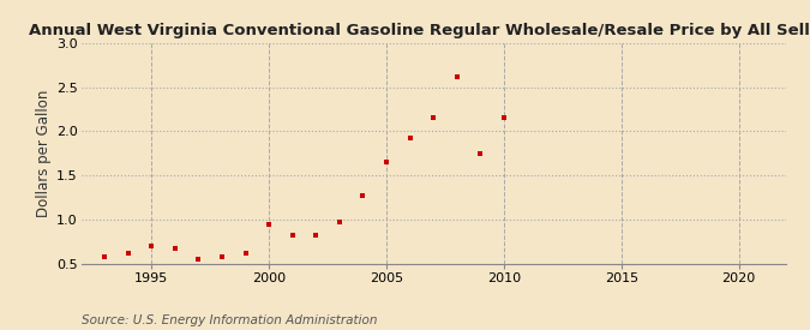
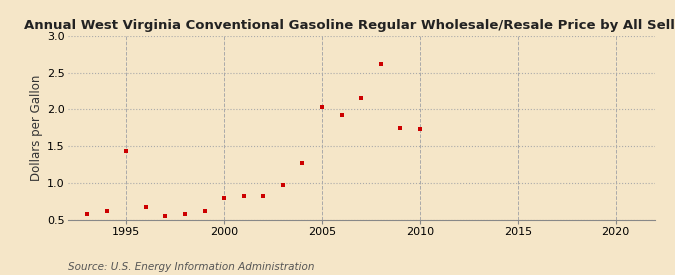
1995: 0.70 -> 1.44
2000: 0.95 -> 0.80
2005: 1.65 -> 2.04
2010: 2.15 -> 1.74
